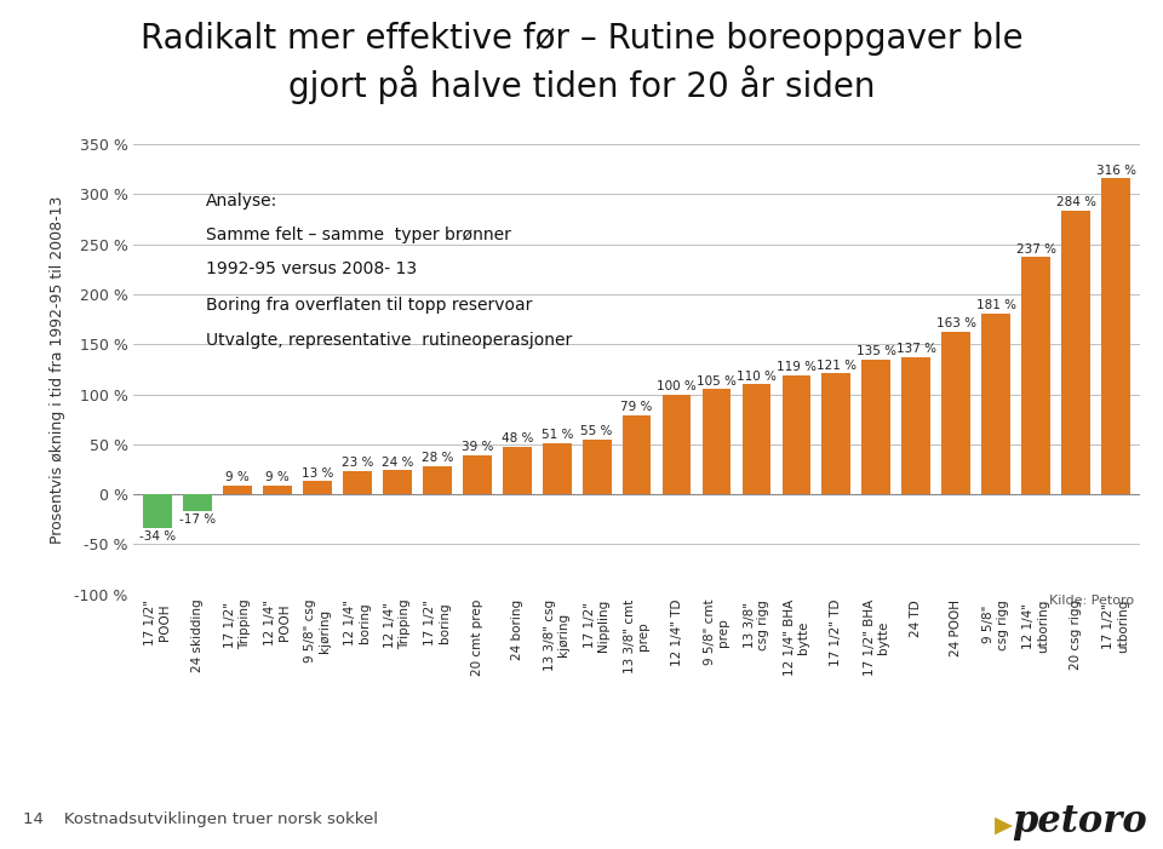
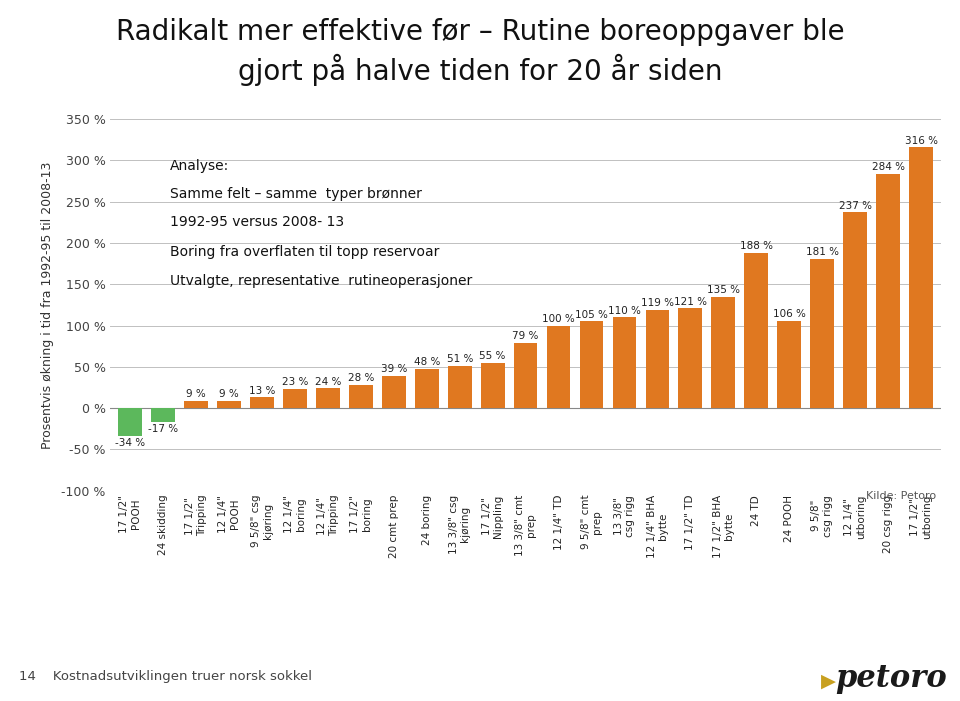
24 TD: 137 -> 188
24 POOH: 163 -> 106
